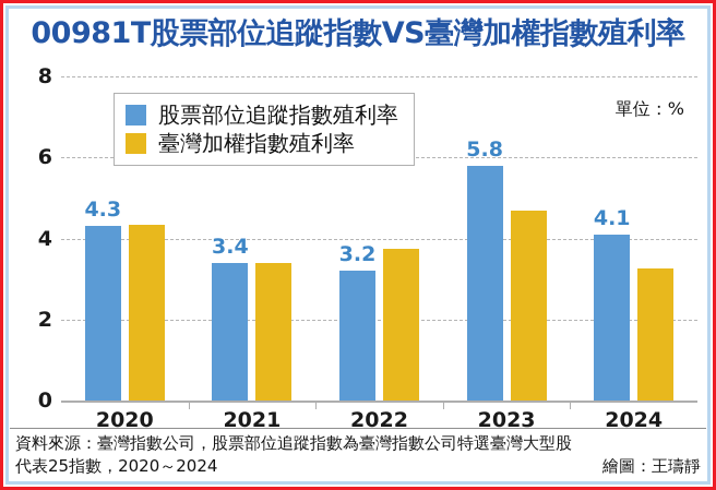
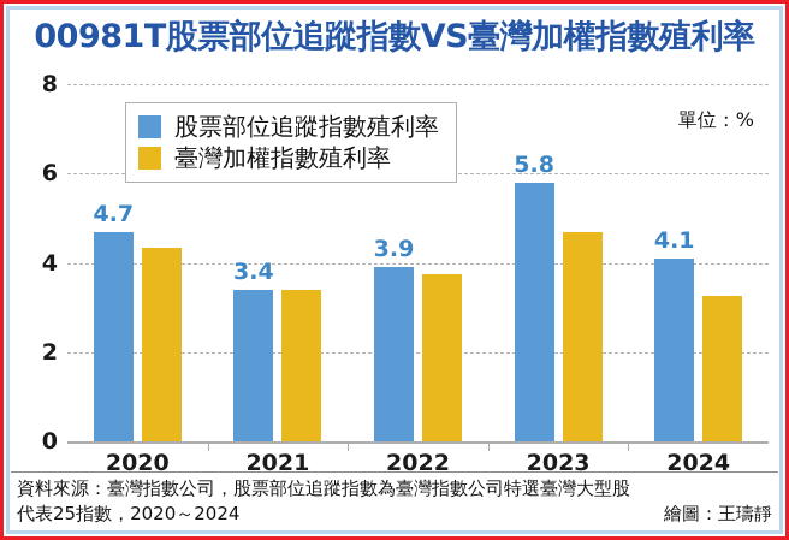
股票部位追蹤指數殖利率/2020: 4.3 -> 4.7
股票部位追蹤指數殖利率/2022: 3.2 -> 3.9
